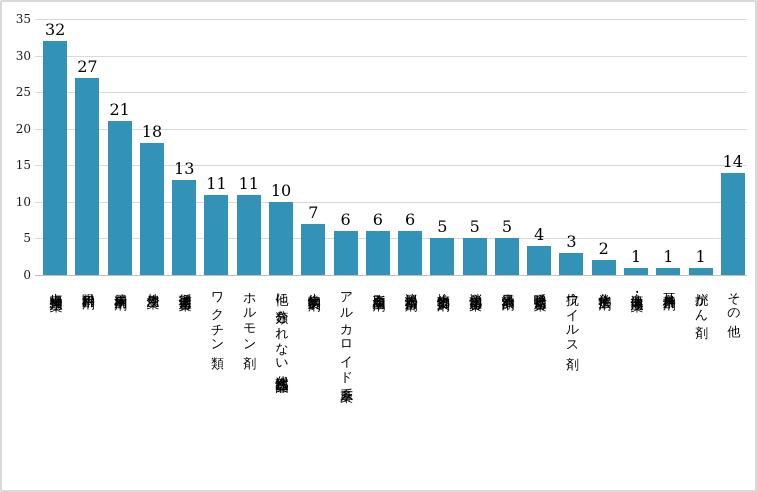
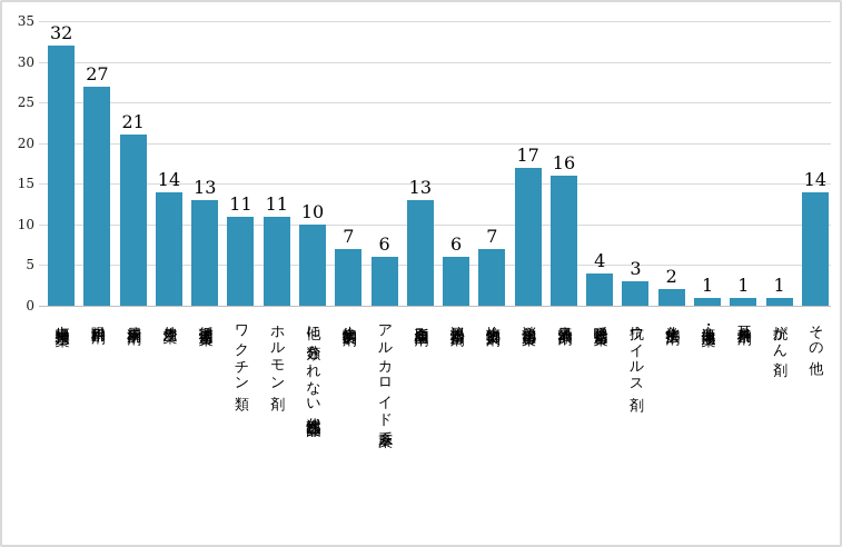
外皮用薬: 18 -> 14
高脂血症用剤: 6 -> 13
抗生物質製剤: 5 -> 7
消化器官用薬: 5 -> 17
痛風治療剤: 5 -> 16
